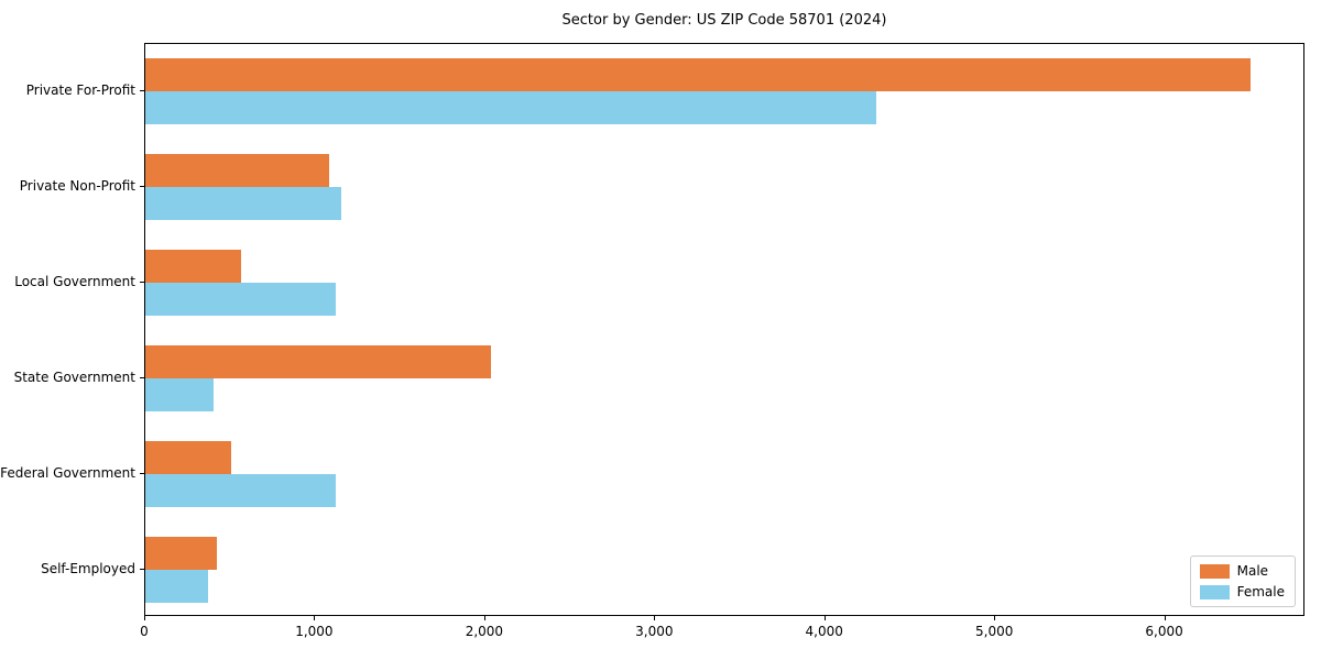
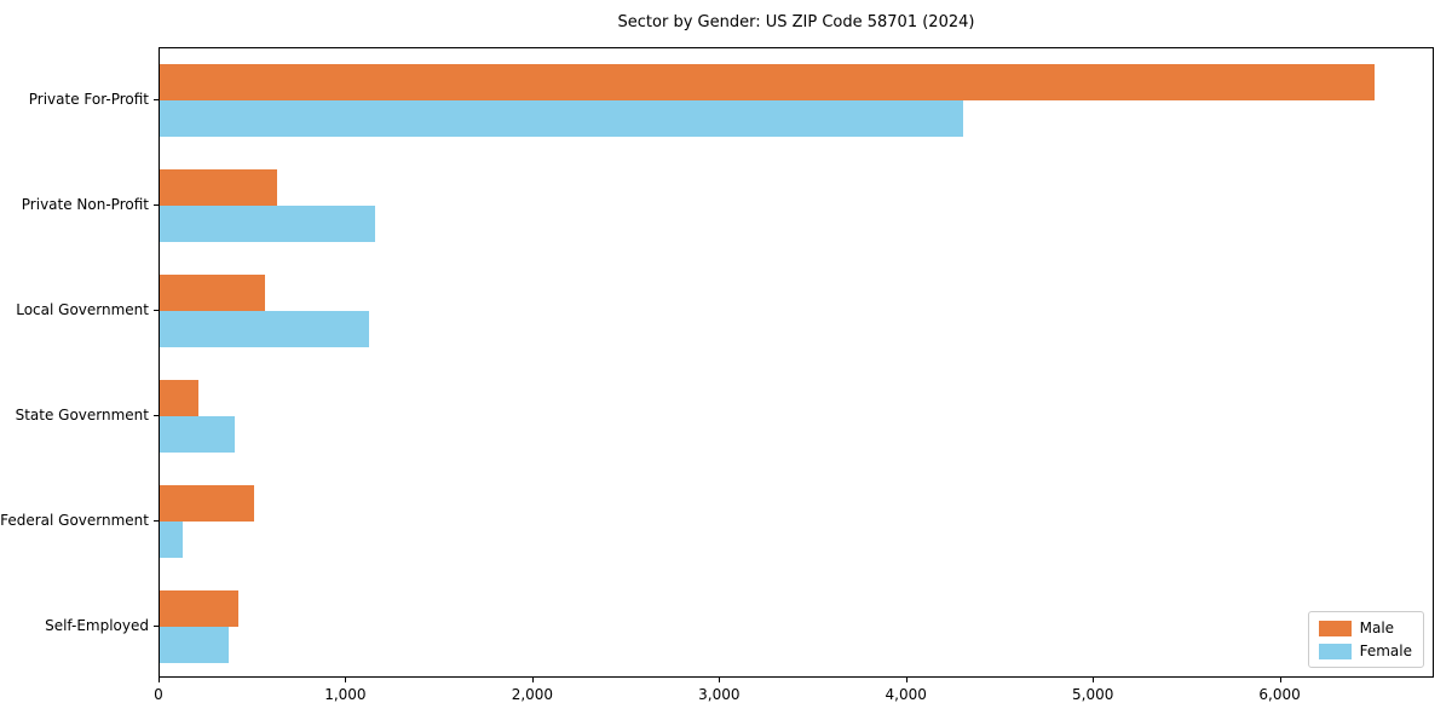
Male/Private Non-Profit: 1080 -> 630
Male/State Government: 2030 -> 210
Female/Federal Government: 1120 -> 120
